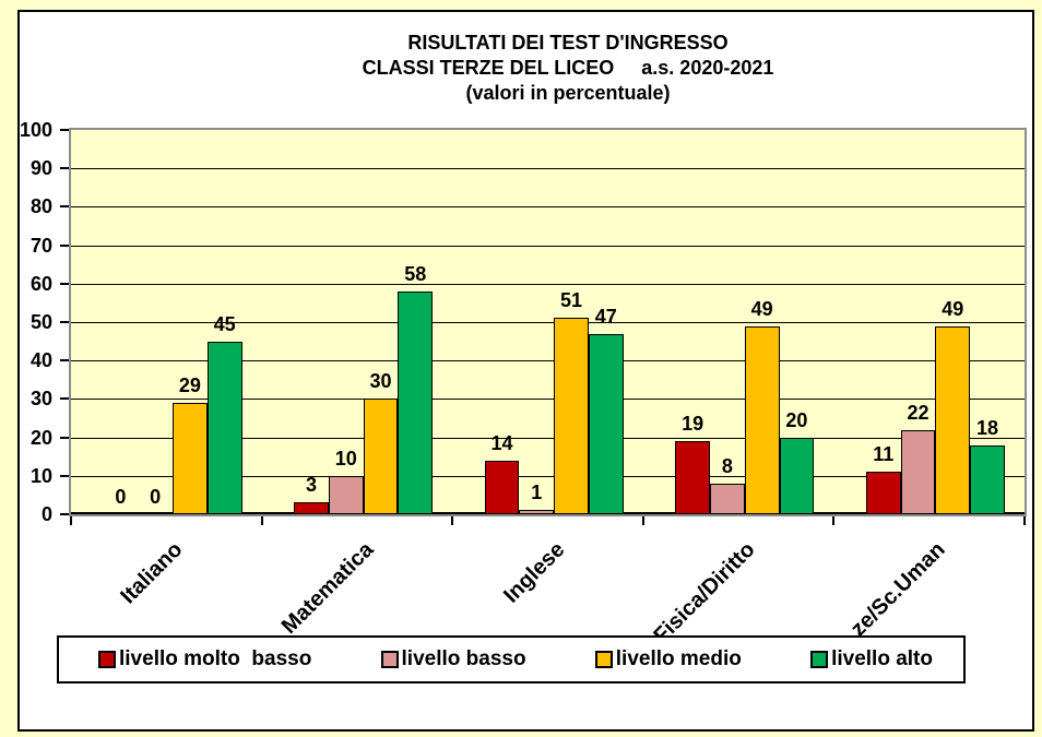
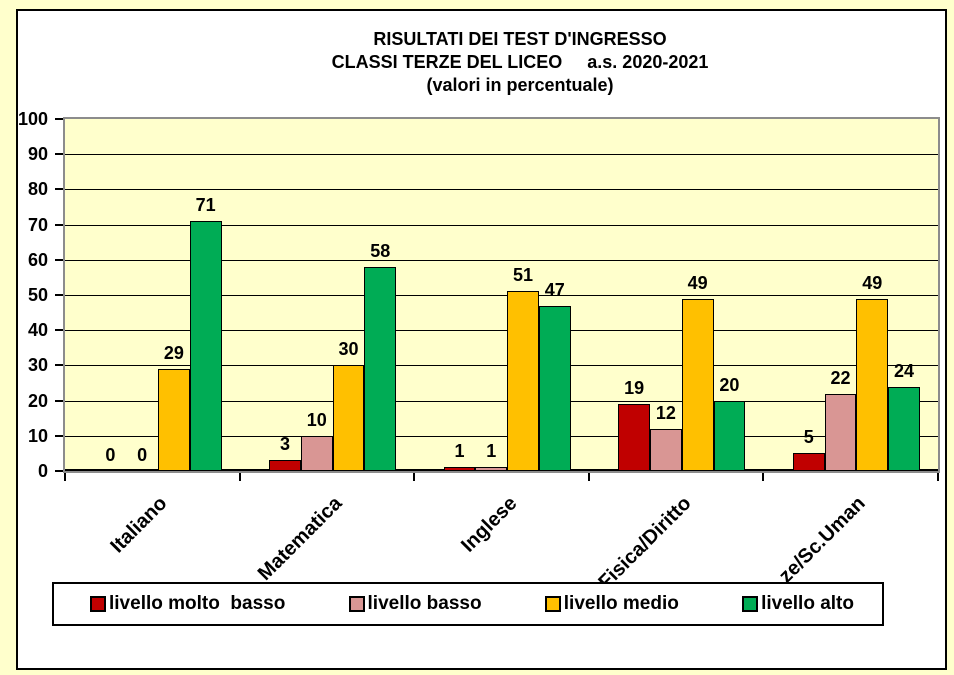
livello alto/Italiano: 45 -> 71
livello molto basso/Inglese: 14 -> 1
livello basso/Fisica/Diritto: 8 -> 12
livello molto basso/ze/Sc.Uman: 11 -> 5
livello alto/ze/Sc.Uman: 18 -> 24
